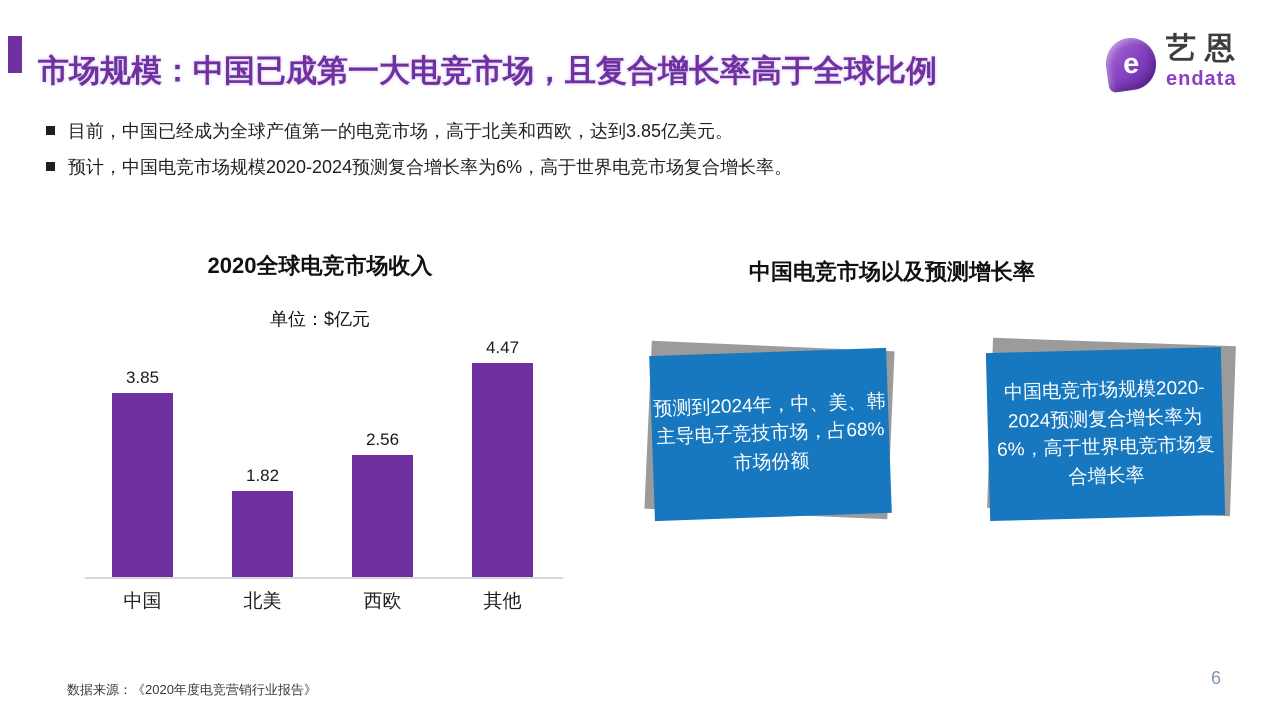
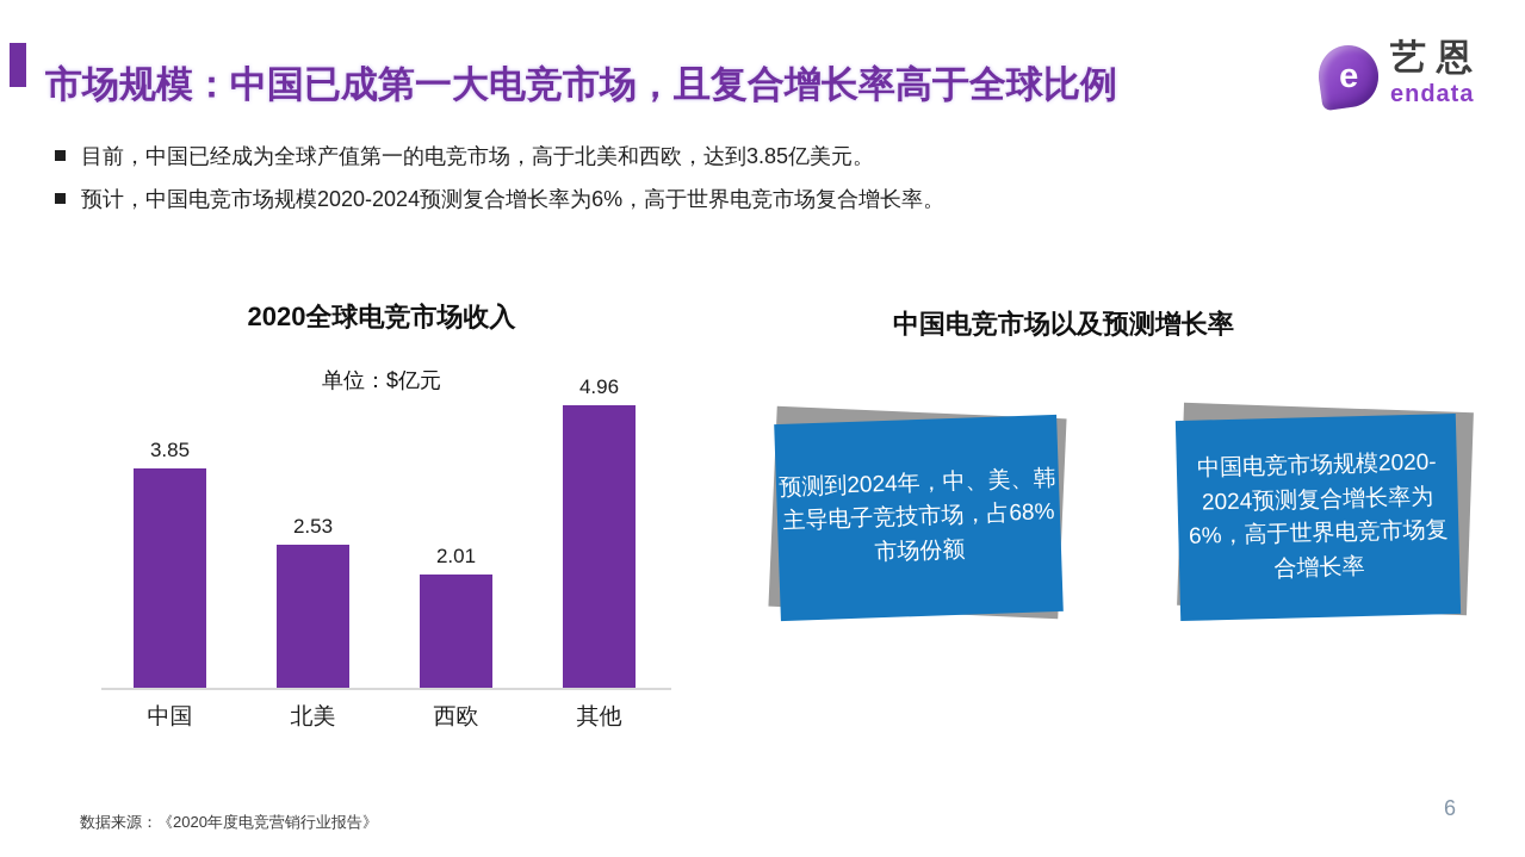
北美: 1.82 -> 2.53
西欧: 2.56 -> 2.01
其他: 4.47 -> 4.96
